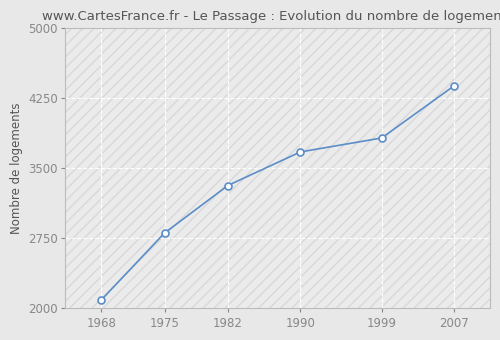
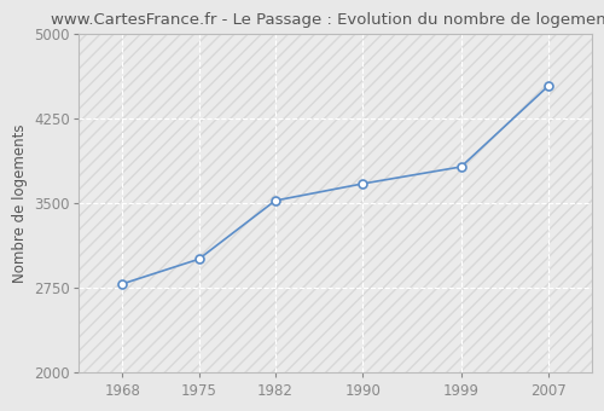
1968: 2080 -> 2780
1975: 2800 -> 3000
1982: 3310 -> 3520
2007: 4380 -> 4540
